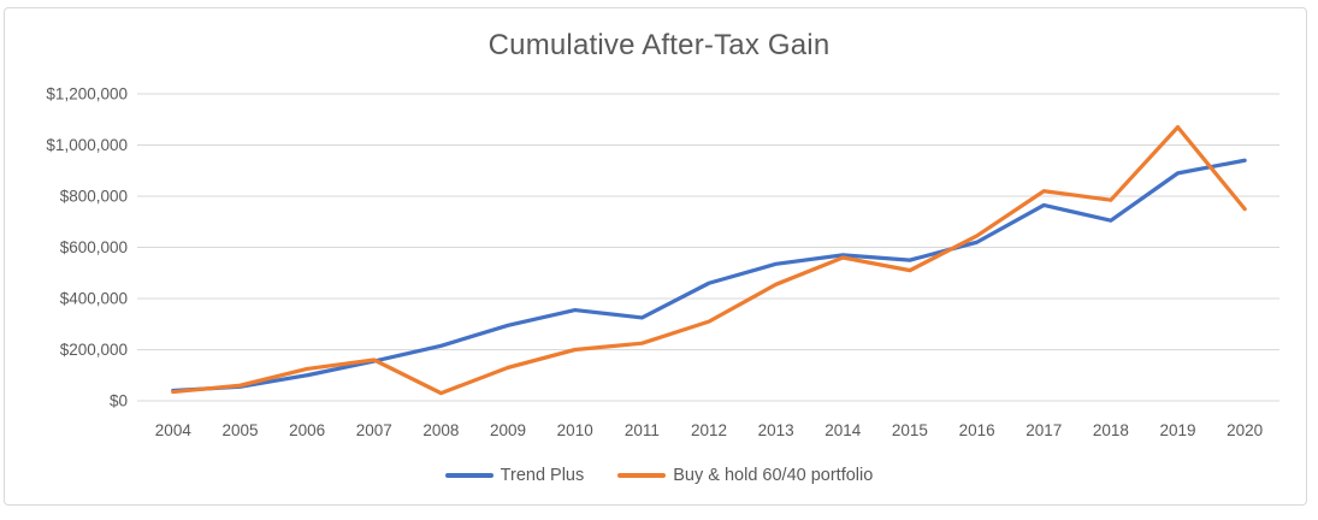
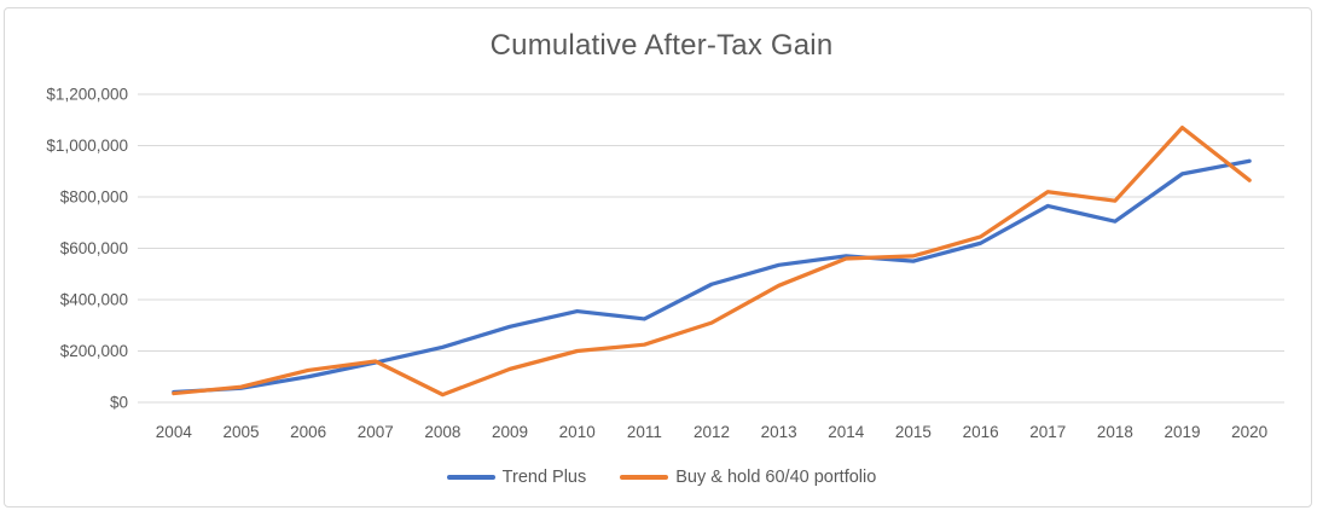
Buy & hold 60/40 portfolio/2015: $510000 -> $570000
Buy & hold 60/40 portfolio/2020: $750000 -> $860000
